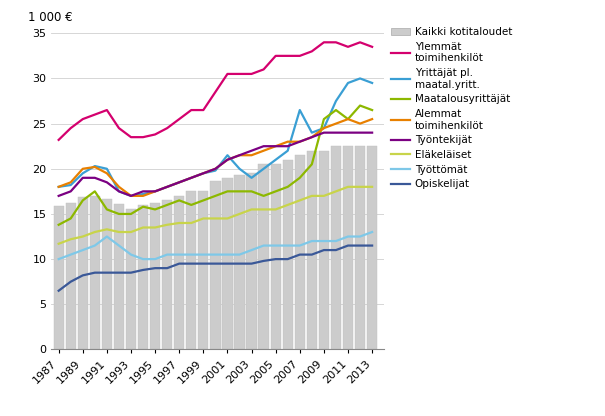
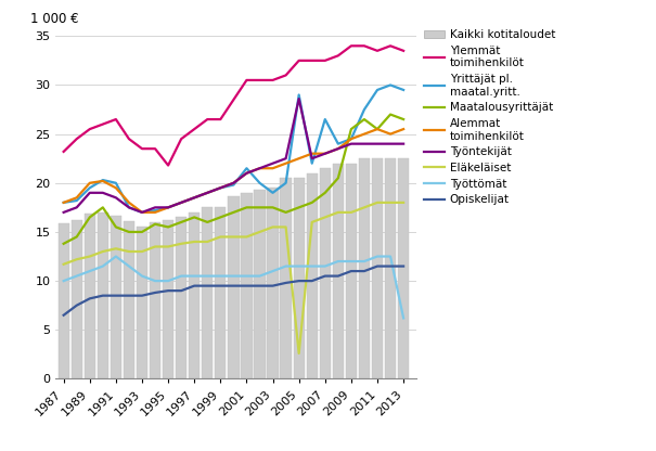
Ylemmät toimihenkilöt/1995: 23.8 -> 21.8
Yrittäjät pl. maatal.yritt./2005: 21.0 -> 29.0
Työntekijät/2005: 22.5 -> 28.6
Eläkeläiset/2005: 15.5 -> 2.6
Työttömät/2013: 13.0 -> 6.2
